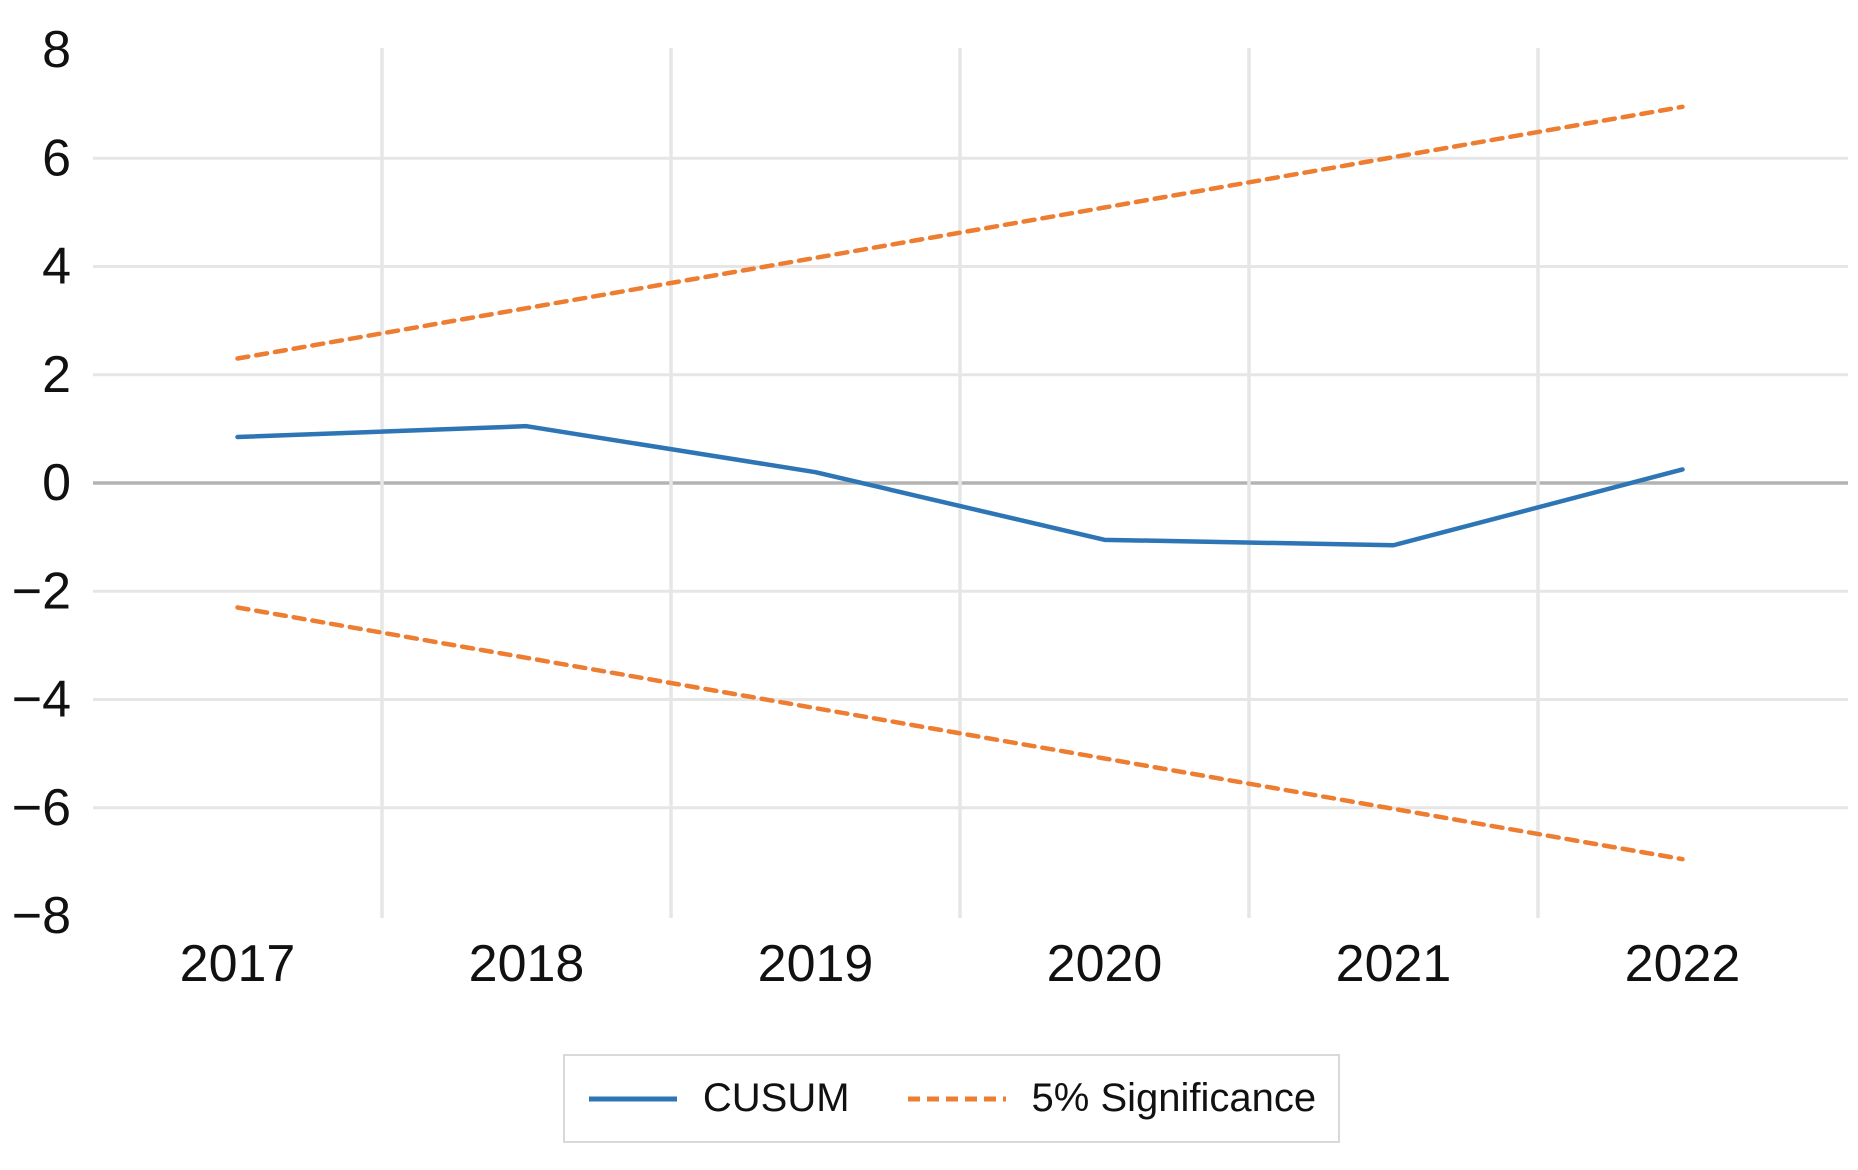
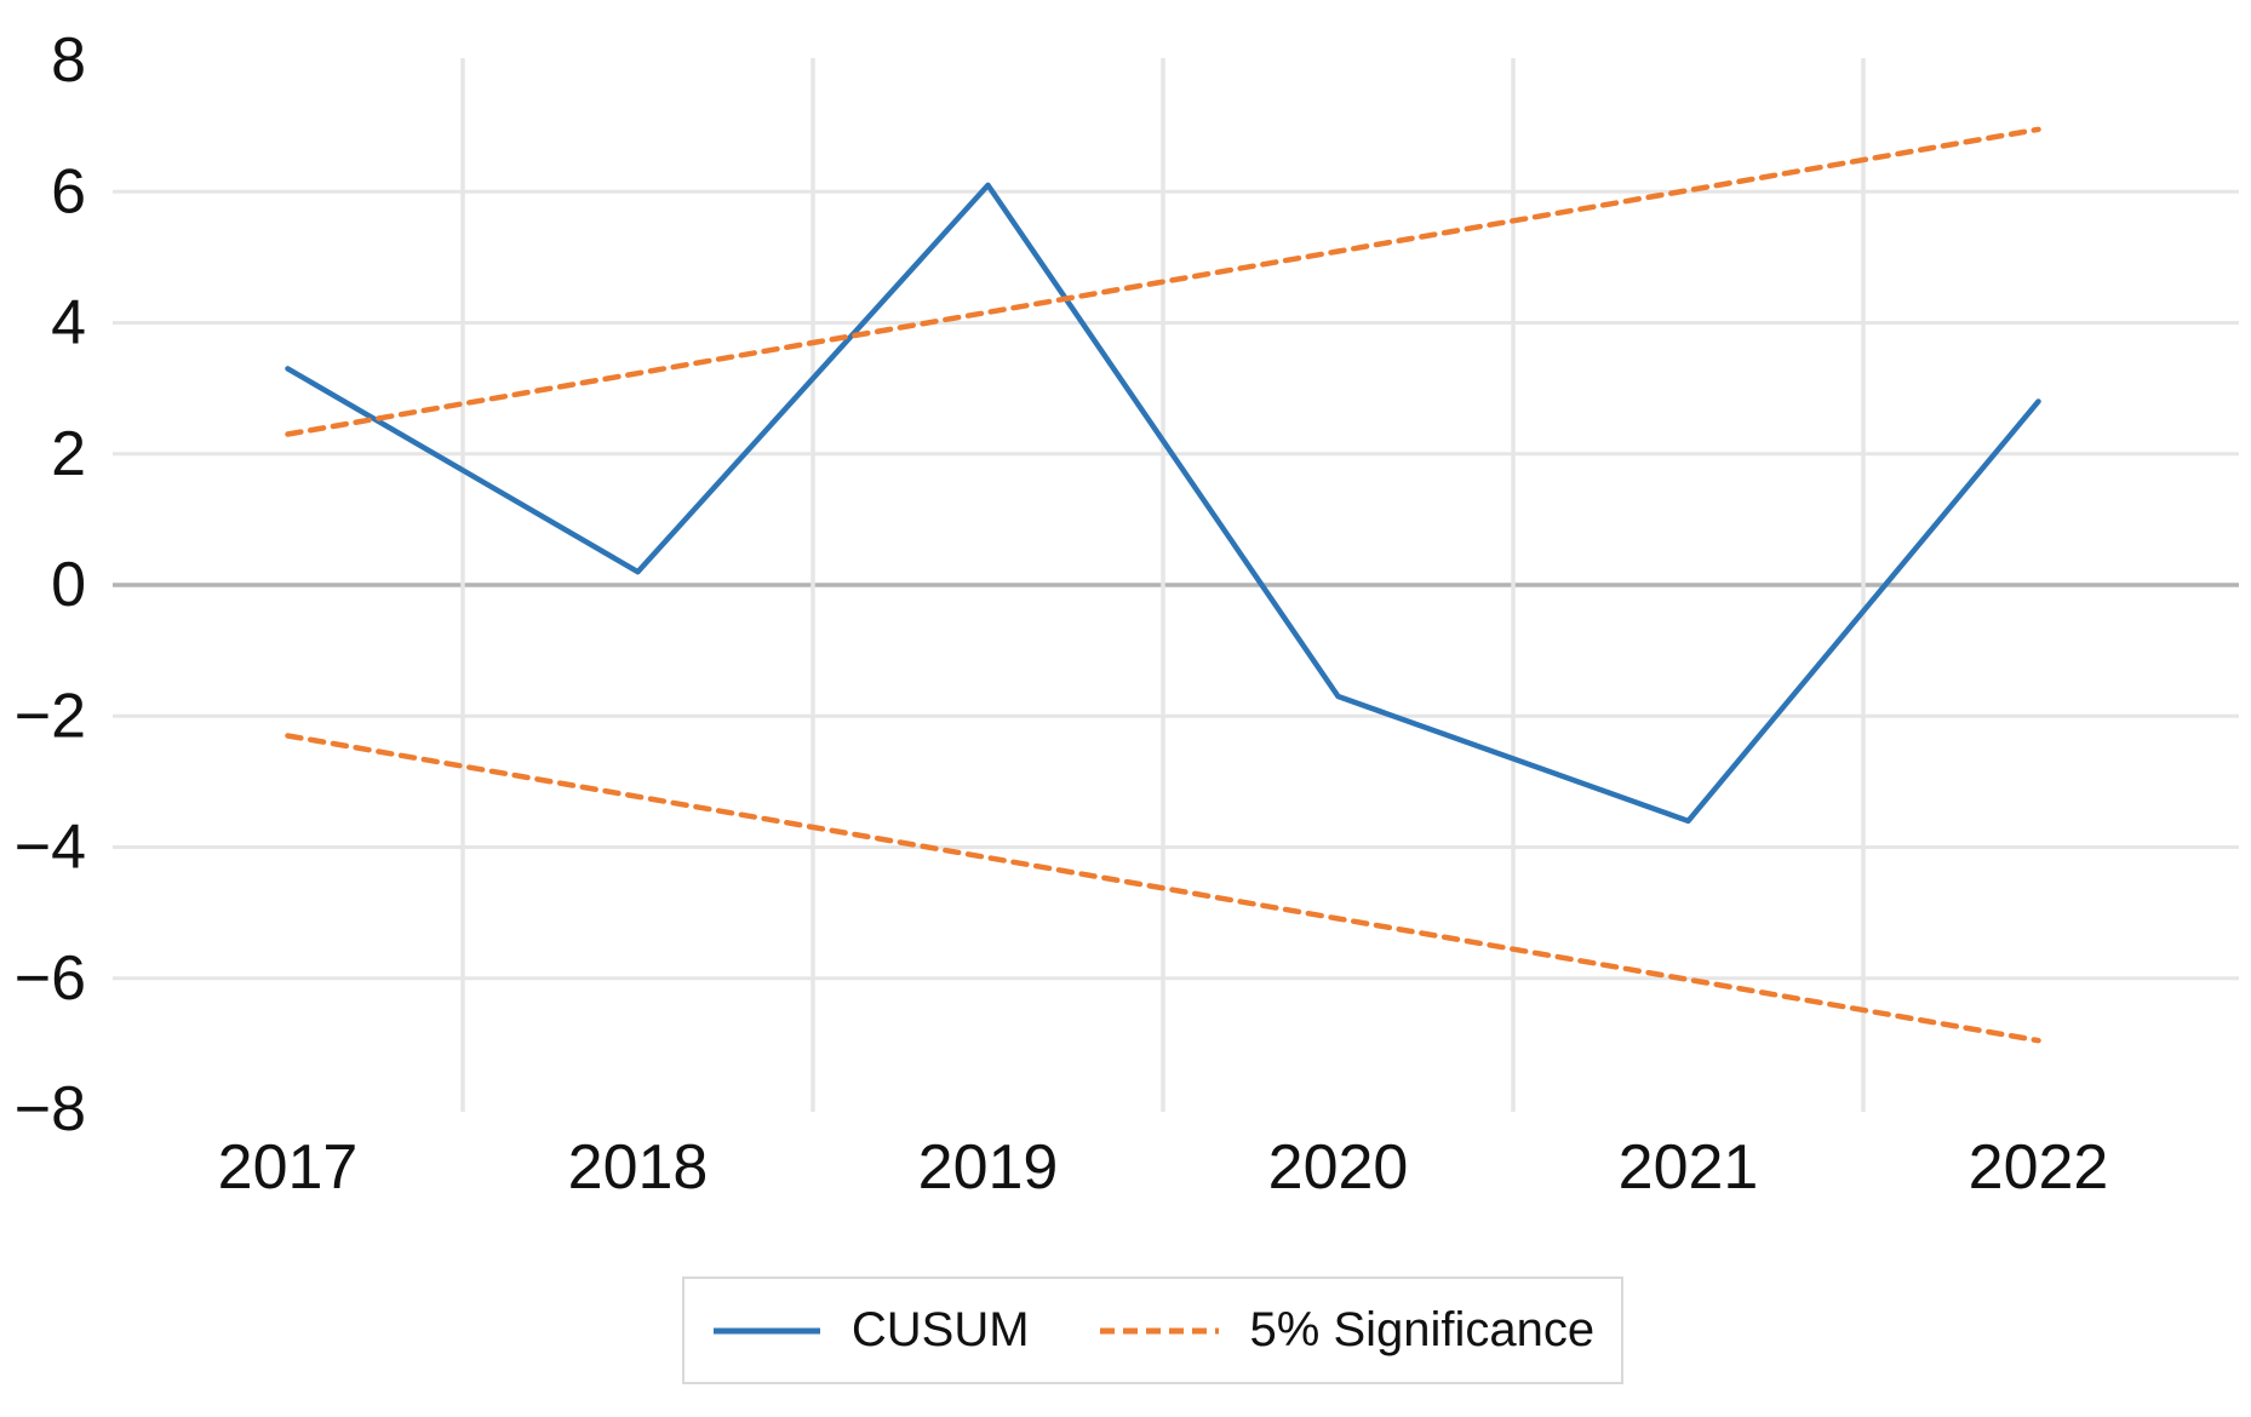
CUSUM/2017: 0.8 -> 3.3
CUSUM/2018: 1.1 -> 0.2
CUSUM/2019: 0.2 -> 6.1
CUSUM/2020: -1.1 -> -1.7
CUSUM/2021: -1.1 -> -3.6
CUSUM/2022: 0.2 -> 2.8
